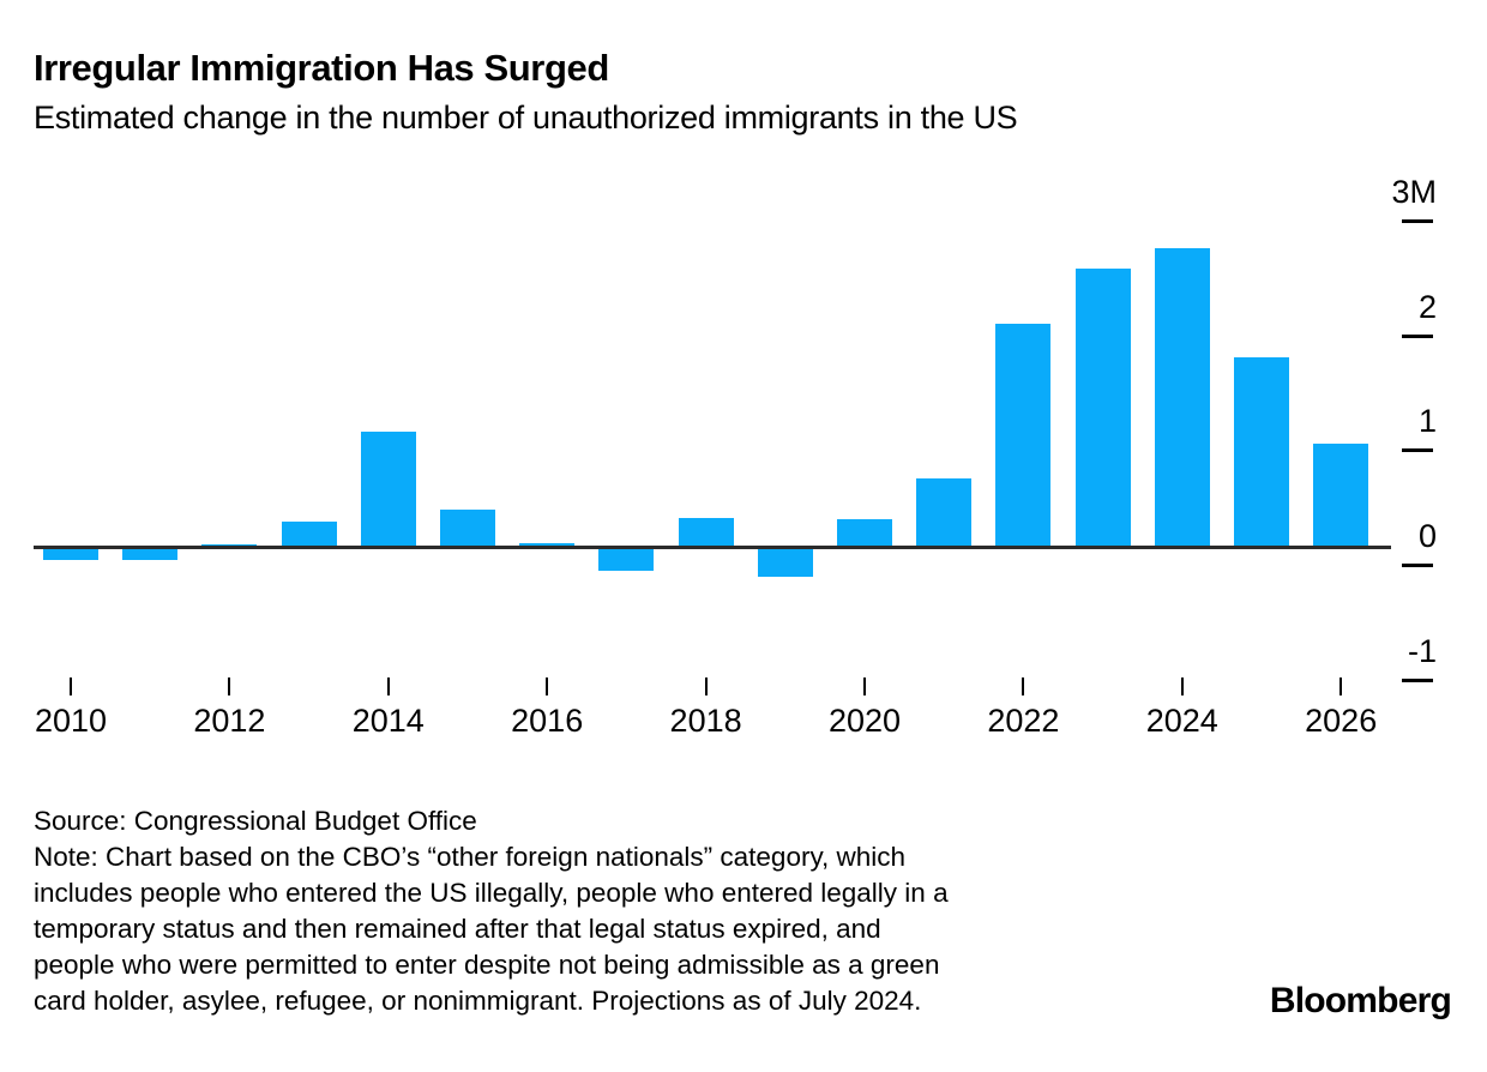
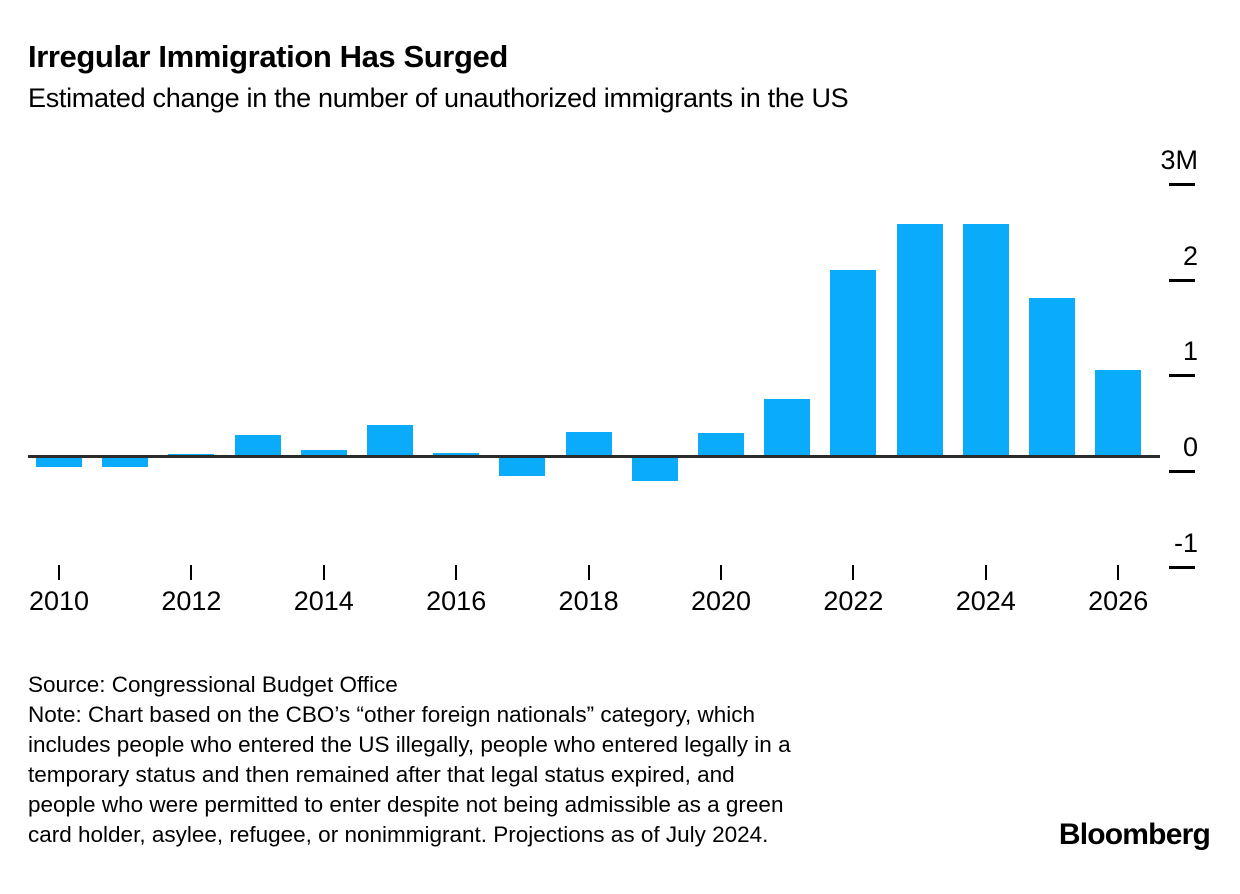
2014: 1.0M -> 0.1M
2024: 2.6M -> 2.4M
